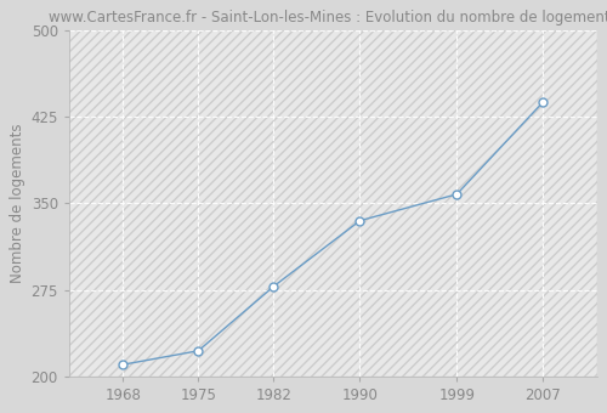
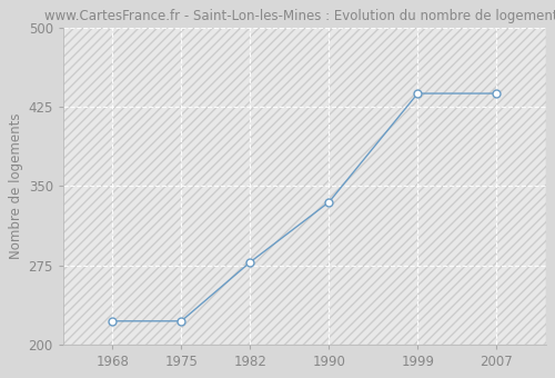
1968: 210 -> 222
1999: 358 -> 438
